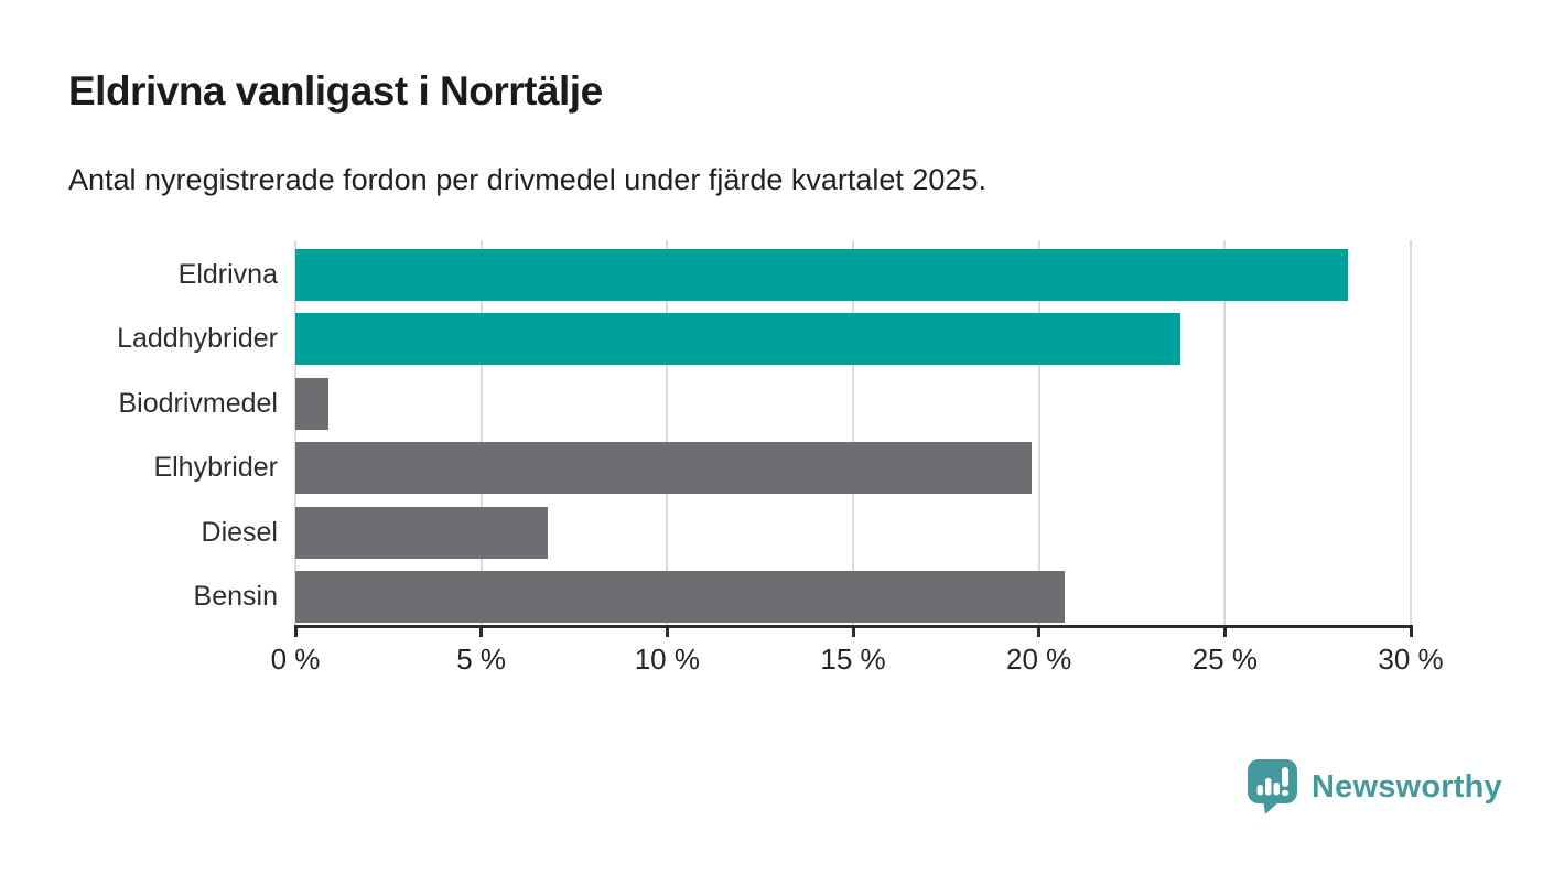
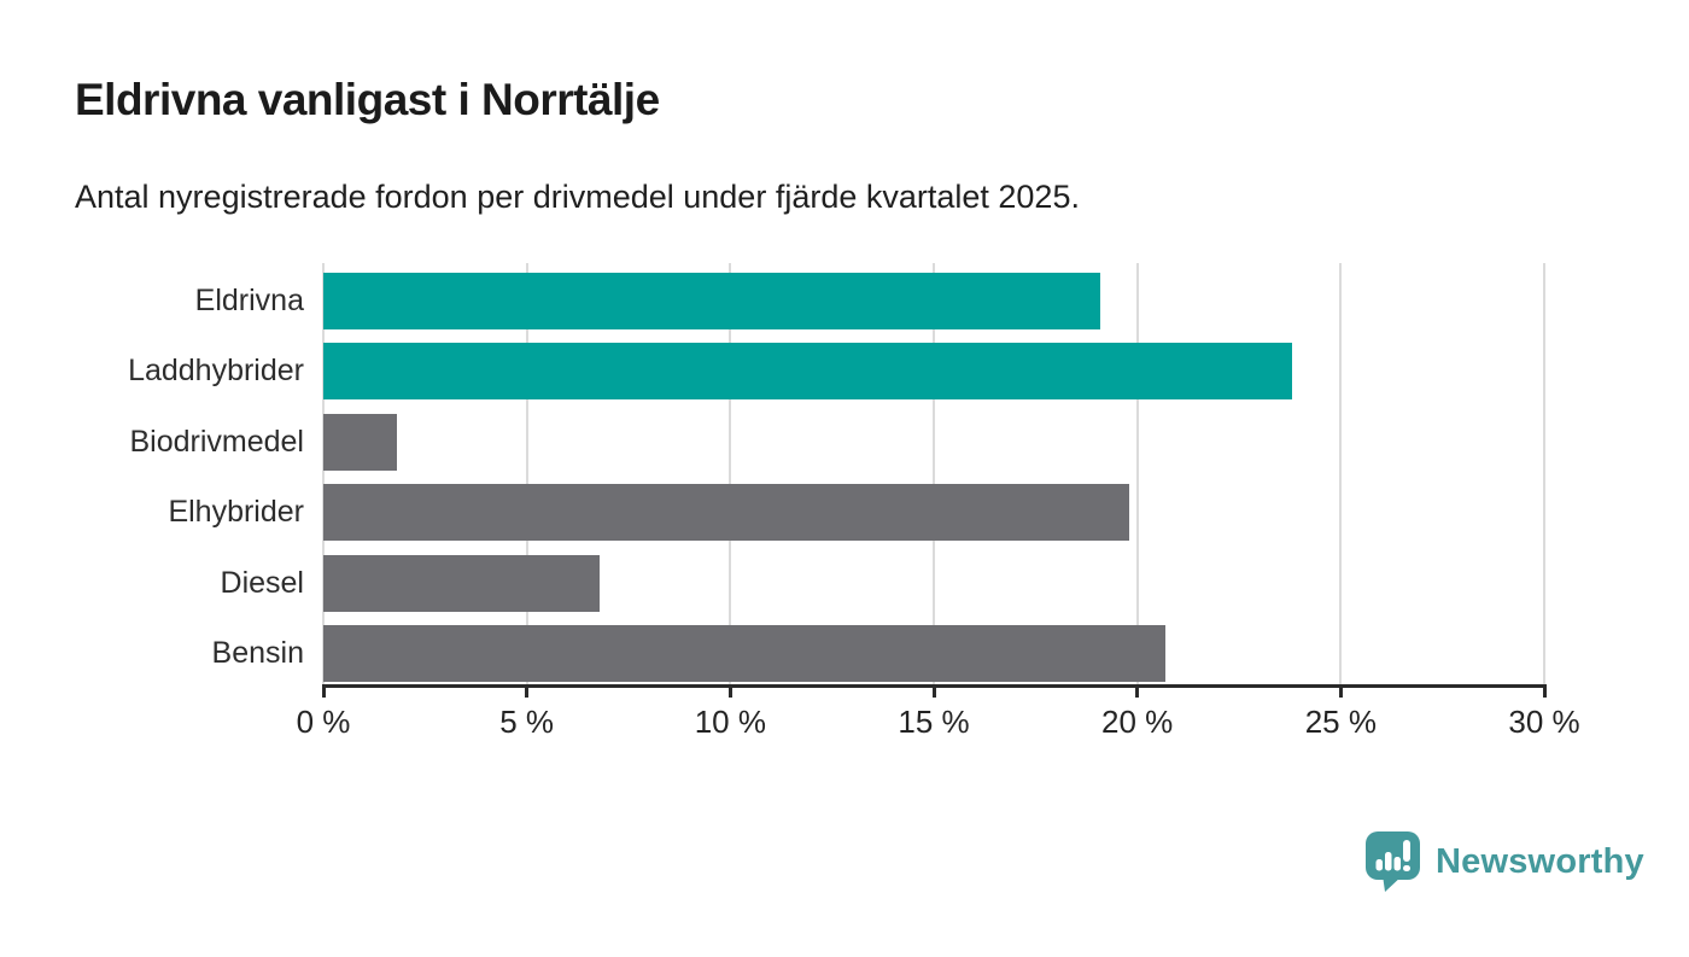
Eldrivna: 28.3% -> 19.1%
Biodrivmedel: 0.9% -> 1.8%
